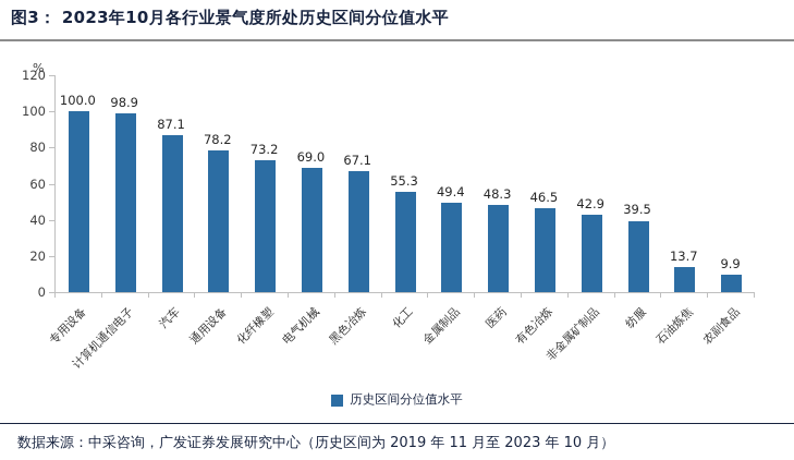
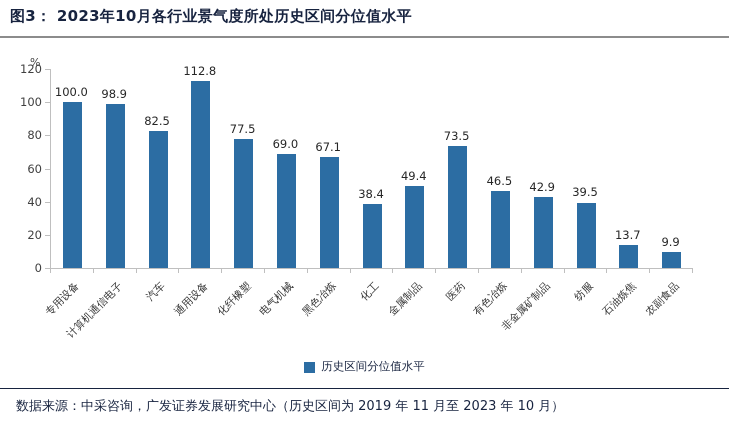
汽车: 87.1 -> 82.5
通用设备: 78.2 -> 112.8
化纤橡塑: 73.2 -> 77.5
化工: 55.3 -> 38.4
医药: 48.3 -> 73.5
